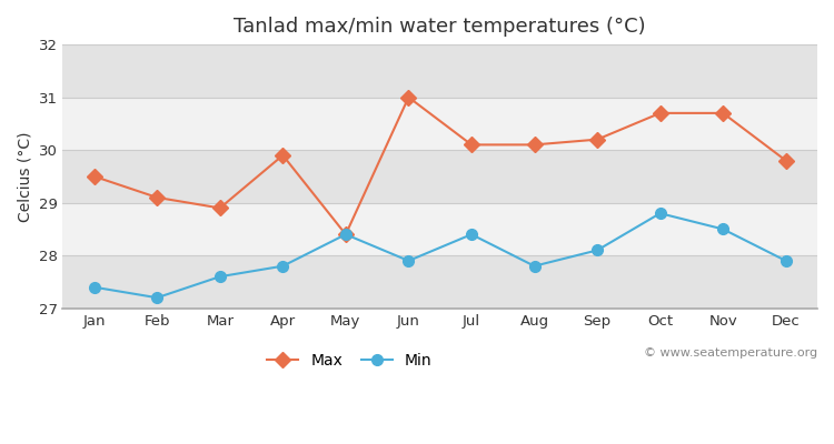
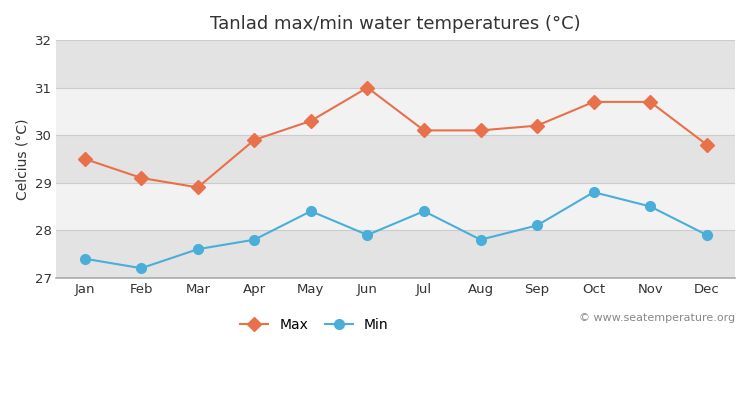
Max/May: 28.4 -> 30.3
